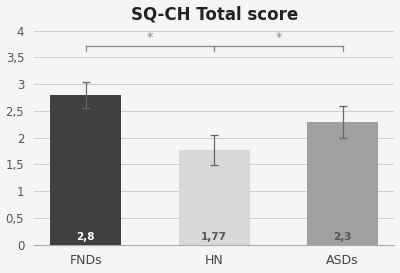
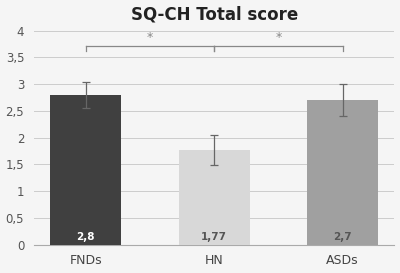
ASDs: 2,3 -> 2,7
